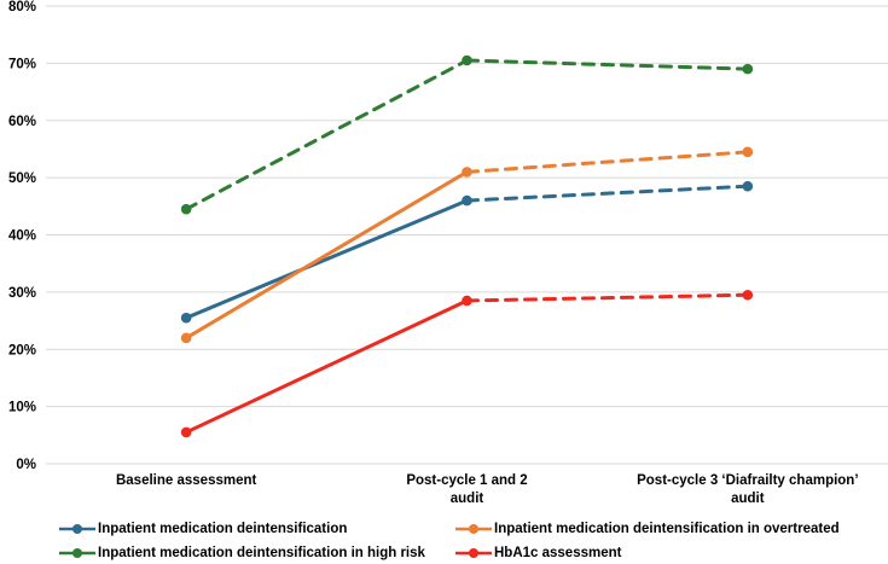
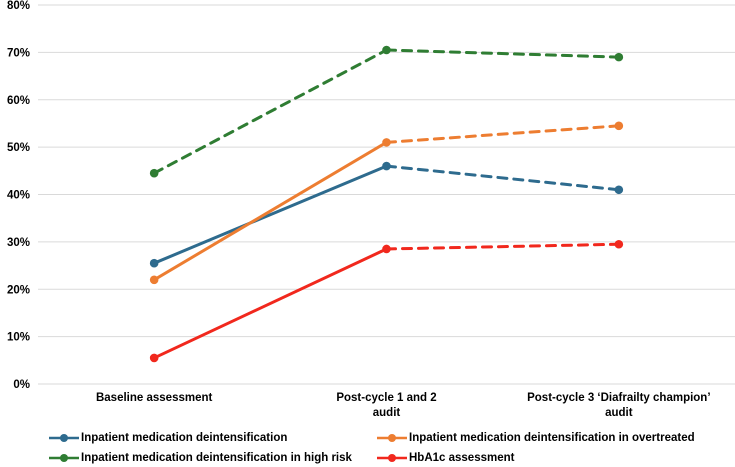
Inpatient medication deintensification/Post-cycle 3 ‘Diafrailty champion’ audit: 48% -> 41%
